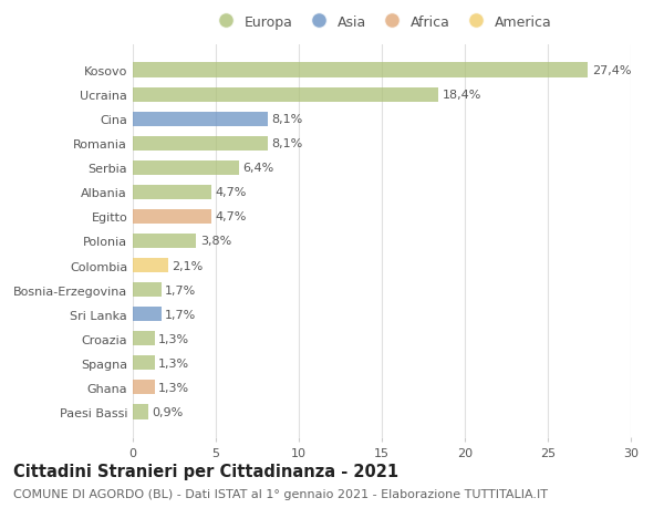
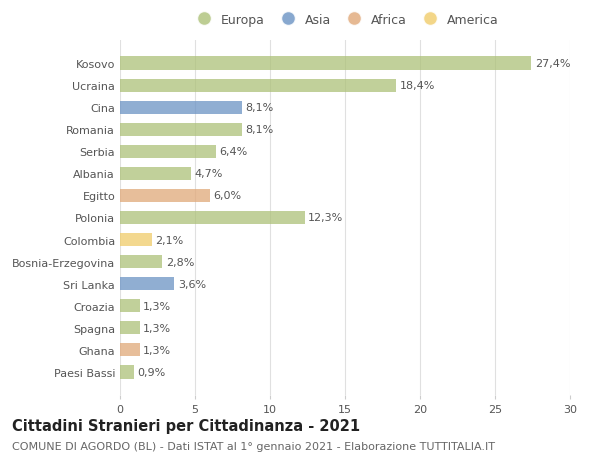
Egitto: 4,7% -> 6,0%
Polonia: 3,8% -> 12,3%
Bosnia-Erzegovina: 1,7% -> 2,8%
Sri Lanka: 1,7% -> 3,6%
